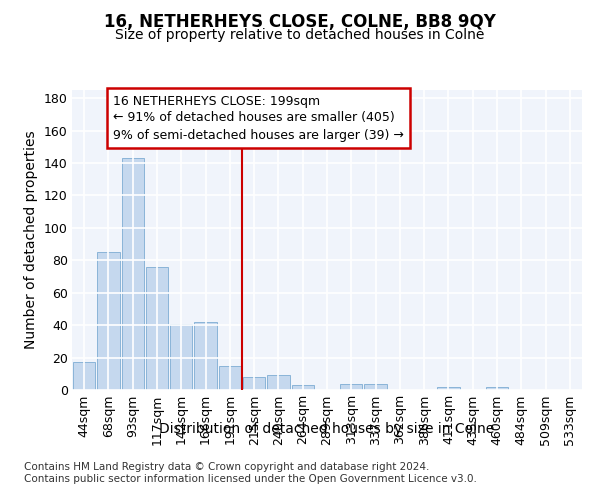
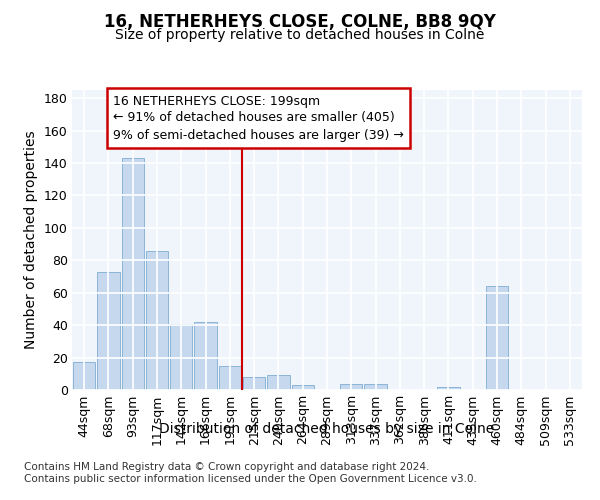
68sqm: 85 -> 73
117sqm: 76 -> 86
460sqm: 2 -> 64
